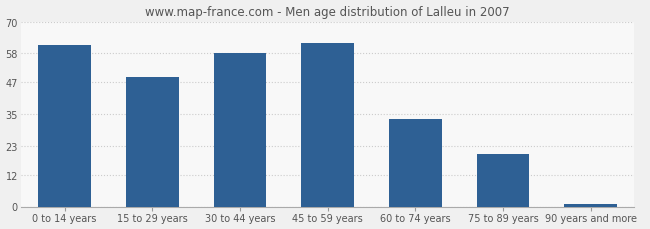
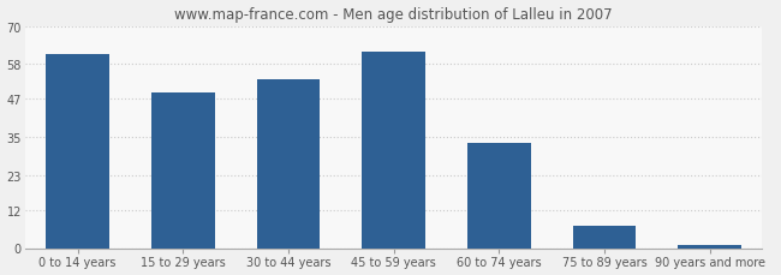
30 to 44 years: 58 -> 53
75 to 89 years: 20 -> 7
